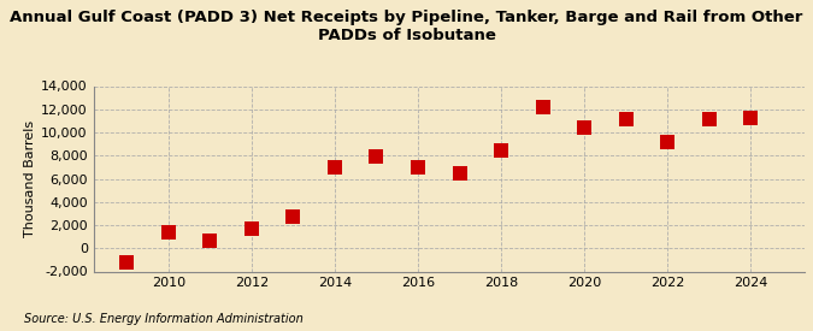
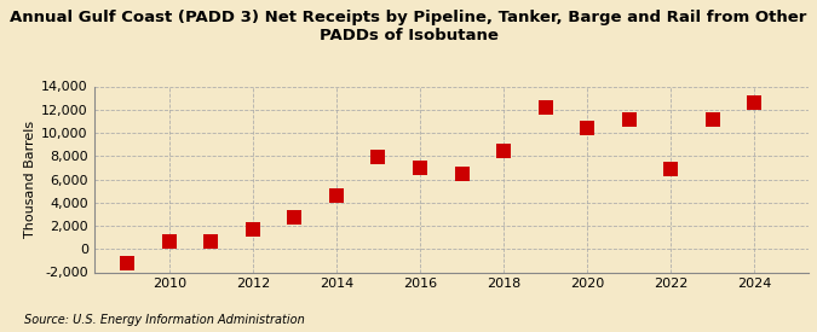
2010: 1,400 -> 600
2014: 7,000 -> 4,600
2022: 9,200 -> 6,900
2024: 11,200 -> 12,600
